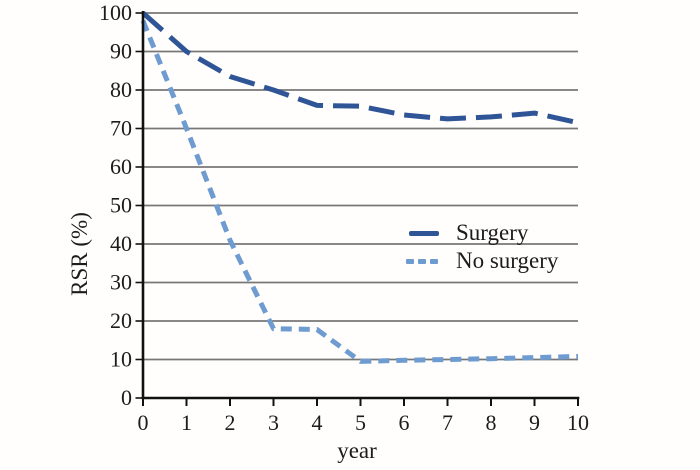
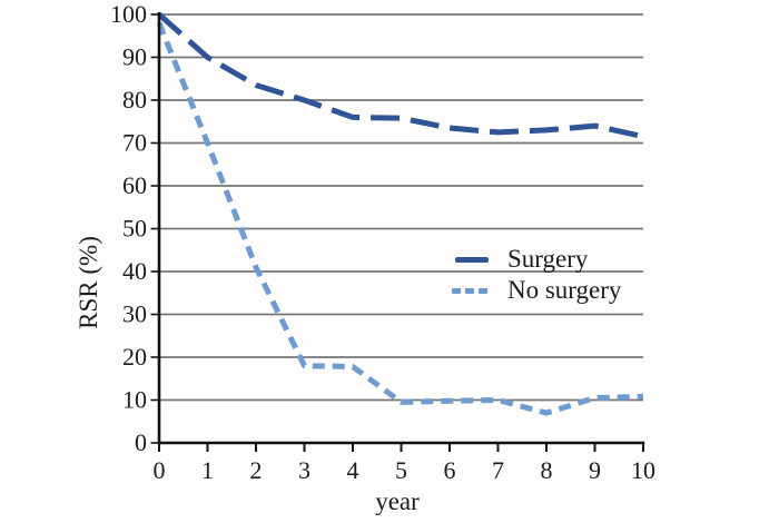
No surgery/8: 10 -> 7
